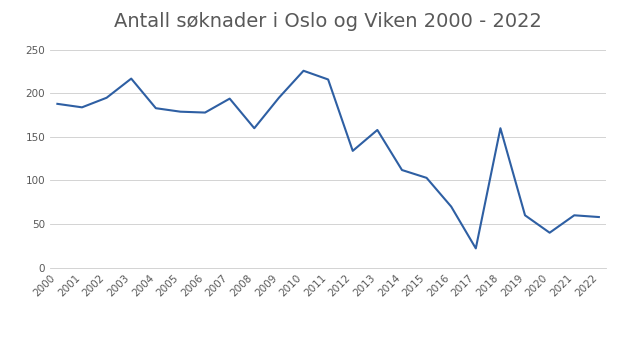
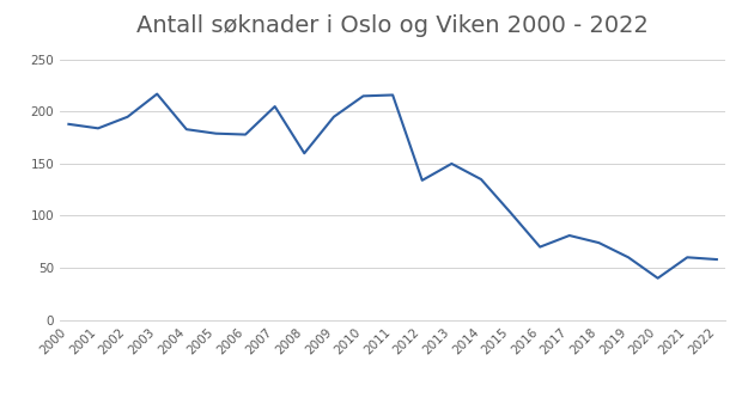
2007: 194 -> 205
2010: 226 -> 215
2013: 158 -> 150
2014: 112 -> 135
2017: 22 -> 81
2018: 160 -> 74
